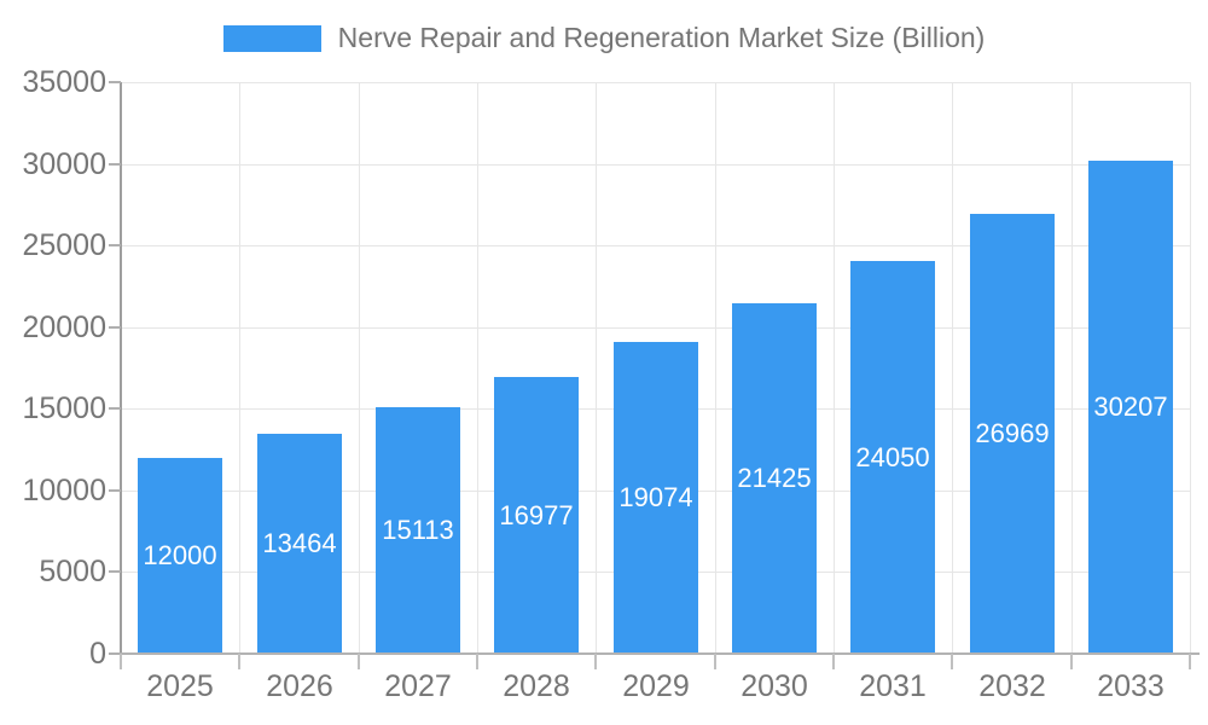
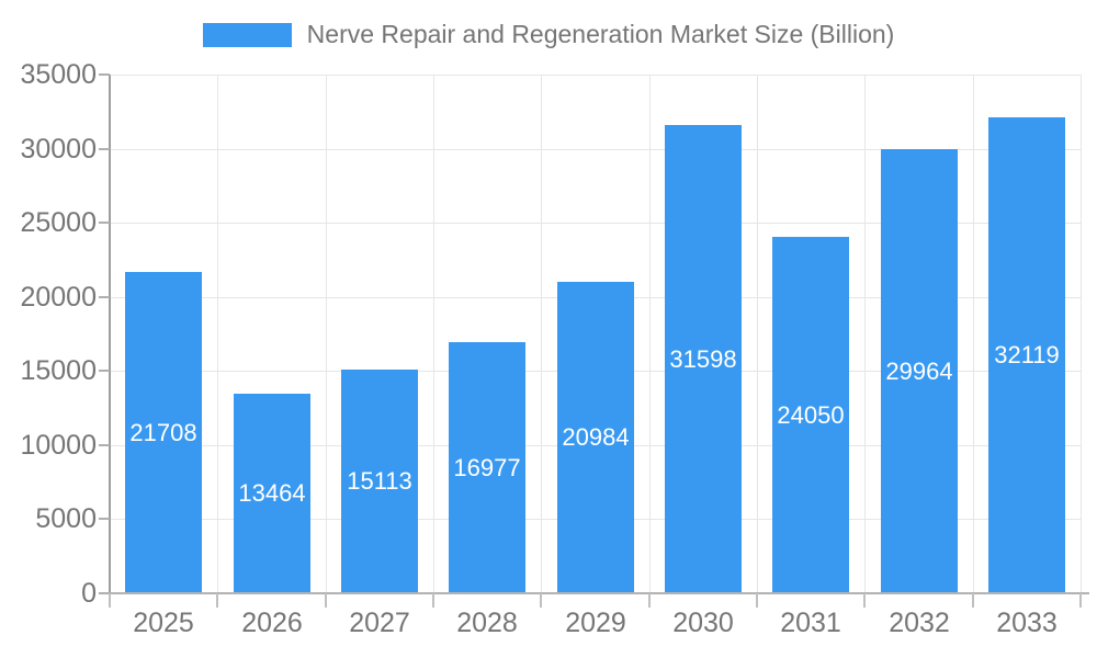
2025: 12000 -> 21708
2029: 19074 -> 20984
2030: 21425 -> 31598
2032: 26969 -> 29964
2033: 30207 -> 32119
